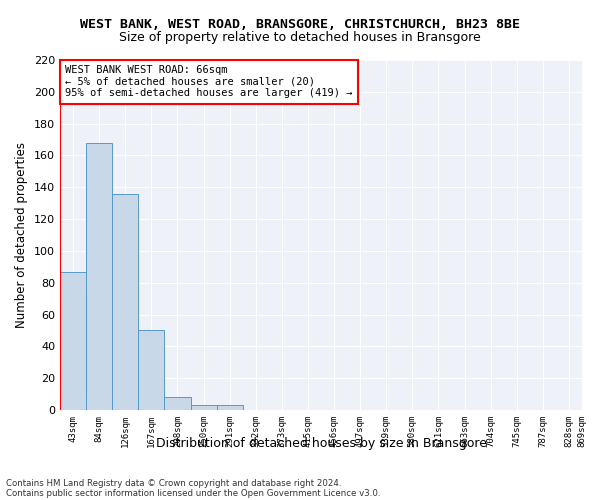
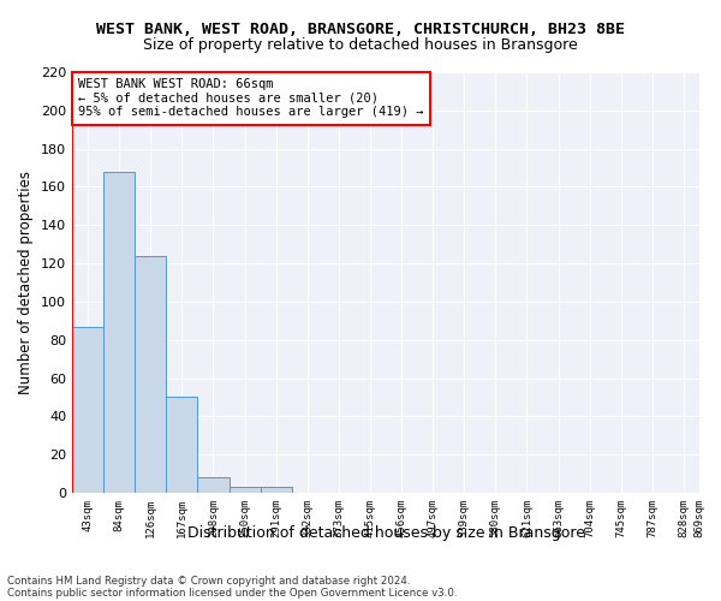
126sqm: 136 -> 124
